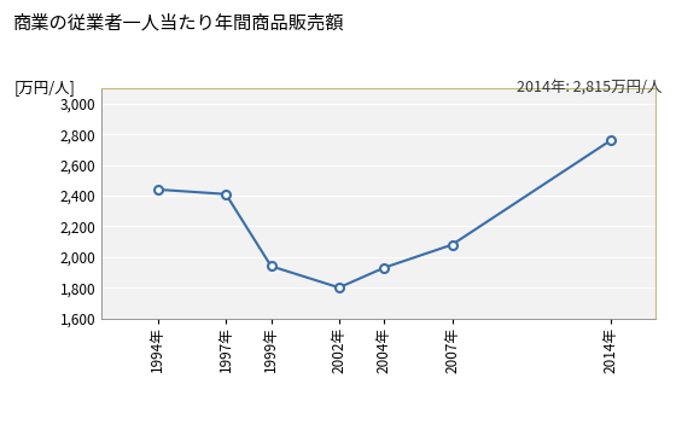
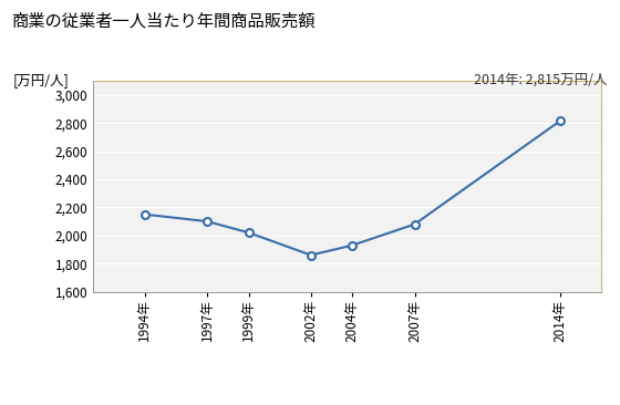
1994年: 2,440 -> 2,150
1997年: 2,410 -> 2,100
1999年: 1,940 -> 2,020
2002年: 1,800 -> 1,860
2014年: 2,760 -> 2,820
